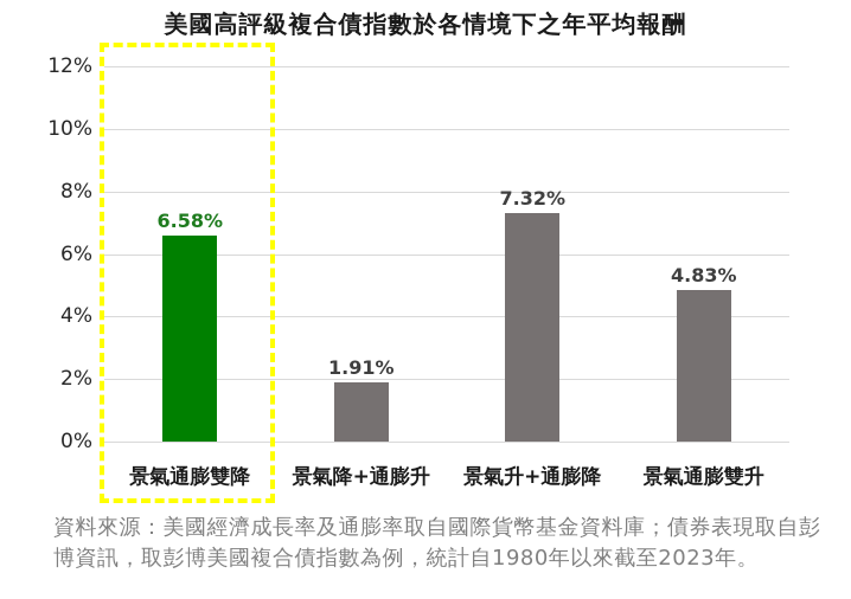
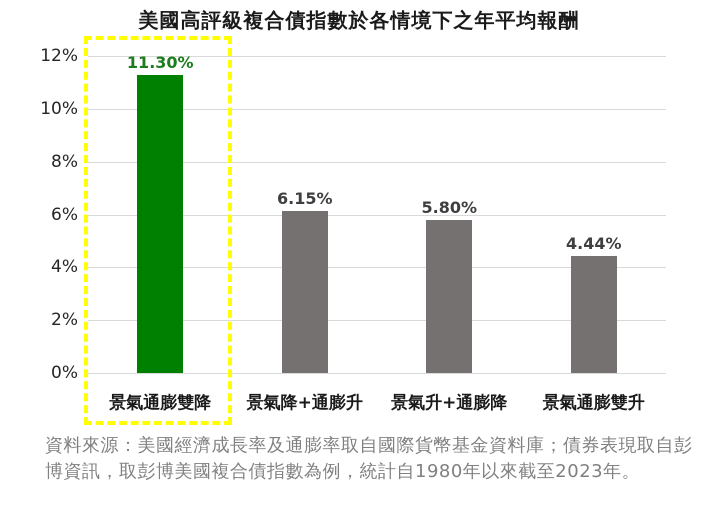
景氣通膨雙降: 6.58% -> 11.30%
景氣降+通膨升: 1.91% -> 6.15%
景氣升+通膨降: 7.32% -> 5.80%
景氣通膨雙升: 4.83% -> 4.44%
